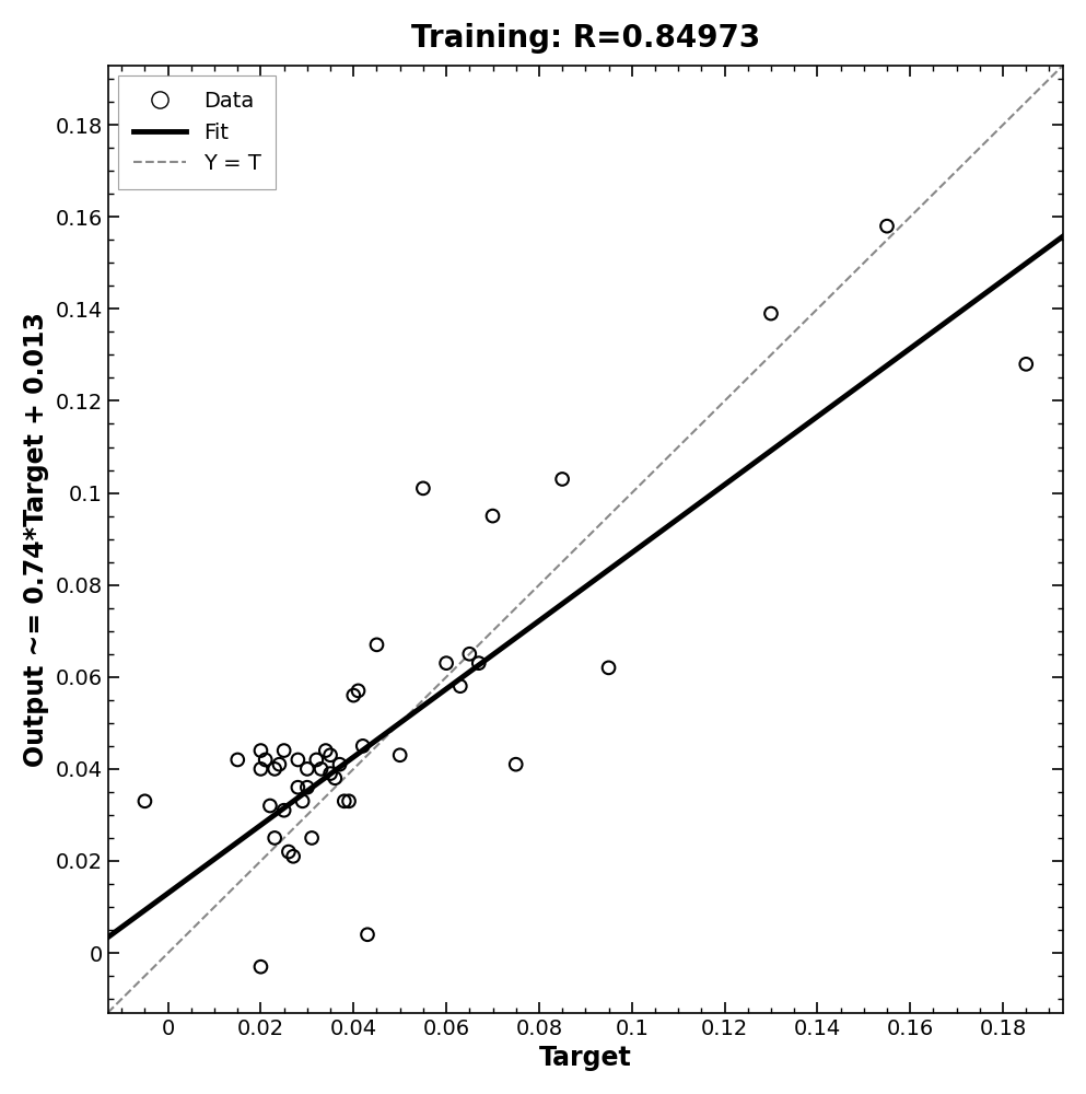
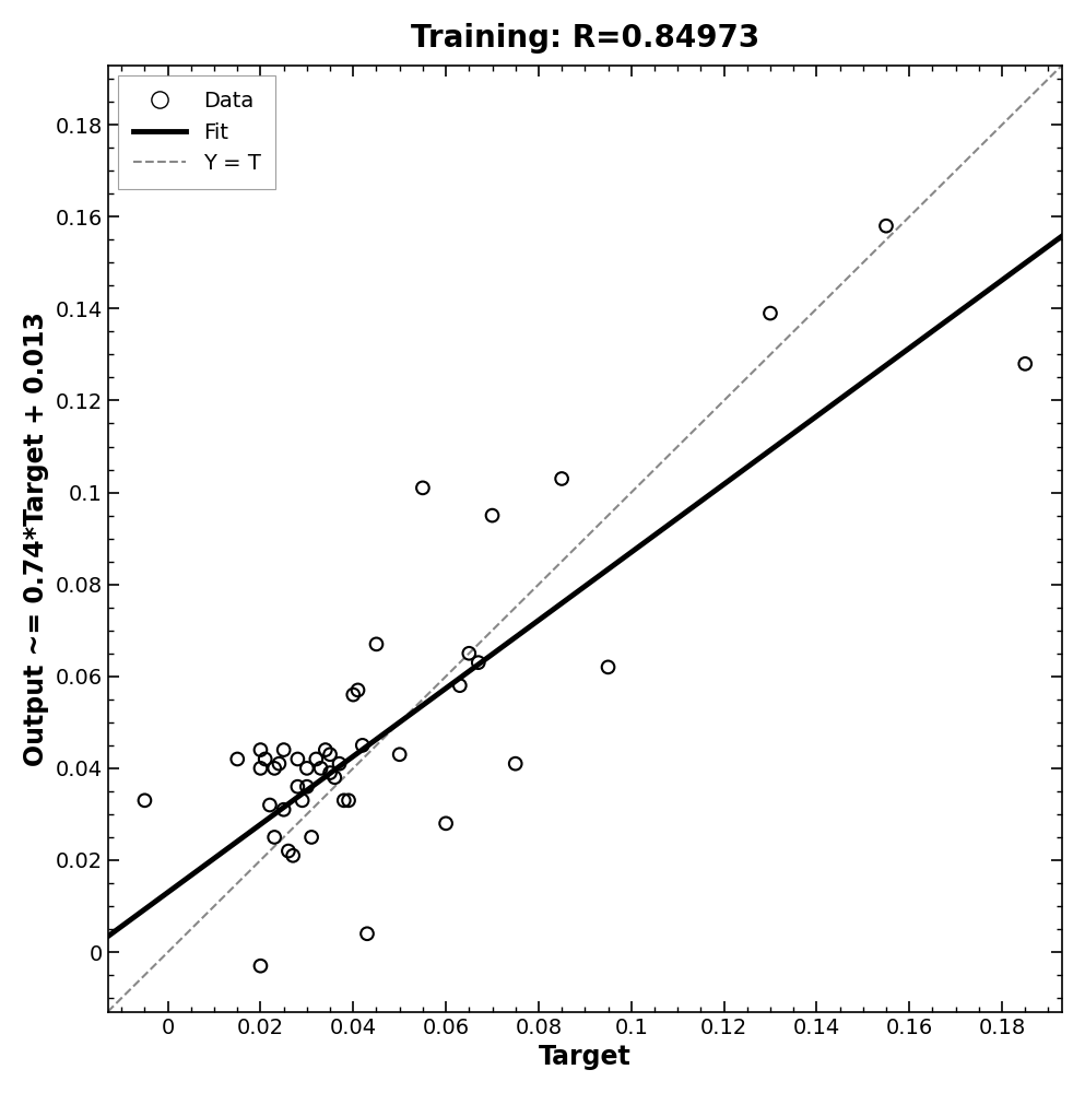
0.06: 0.063 -> 0.028
